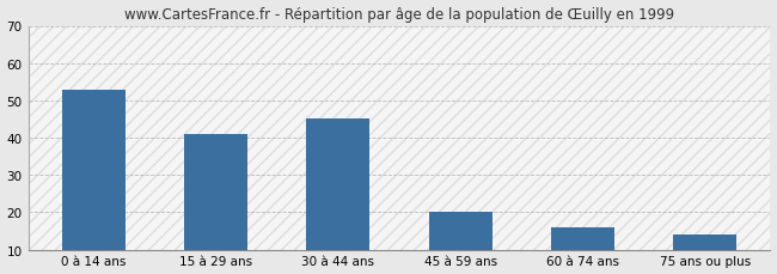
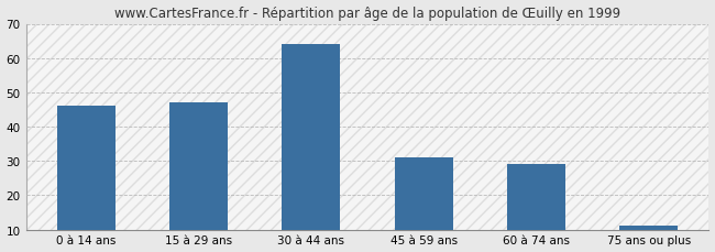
0 à 14 ans: 53 -> 46
15 à 29 ans: 41 -> 47
30 à 44 ans: 45 -> 64
45 à 59 ans: 20 -> 31
60 à 74 ans: 16 -> 29
75 ans ou plus: 14 -> 11
